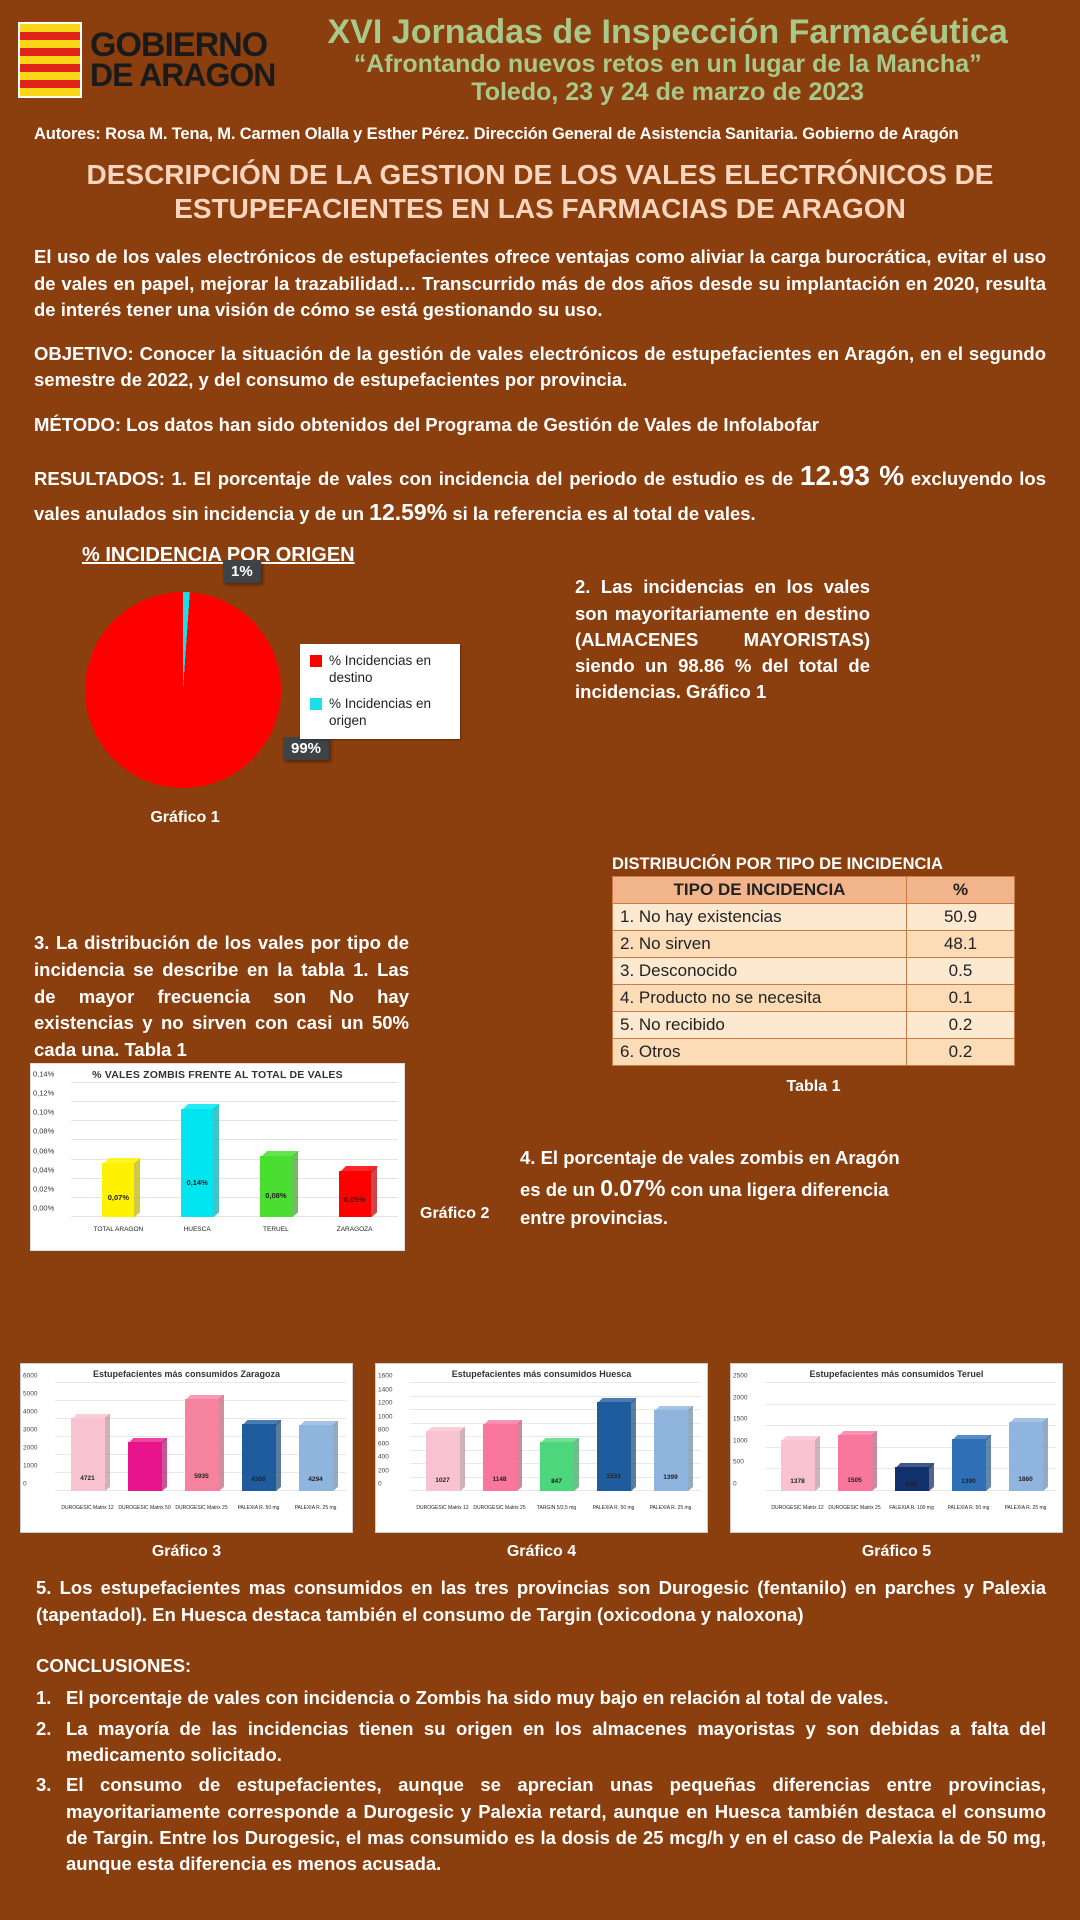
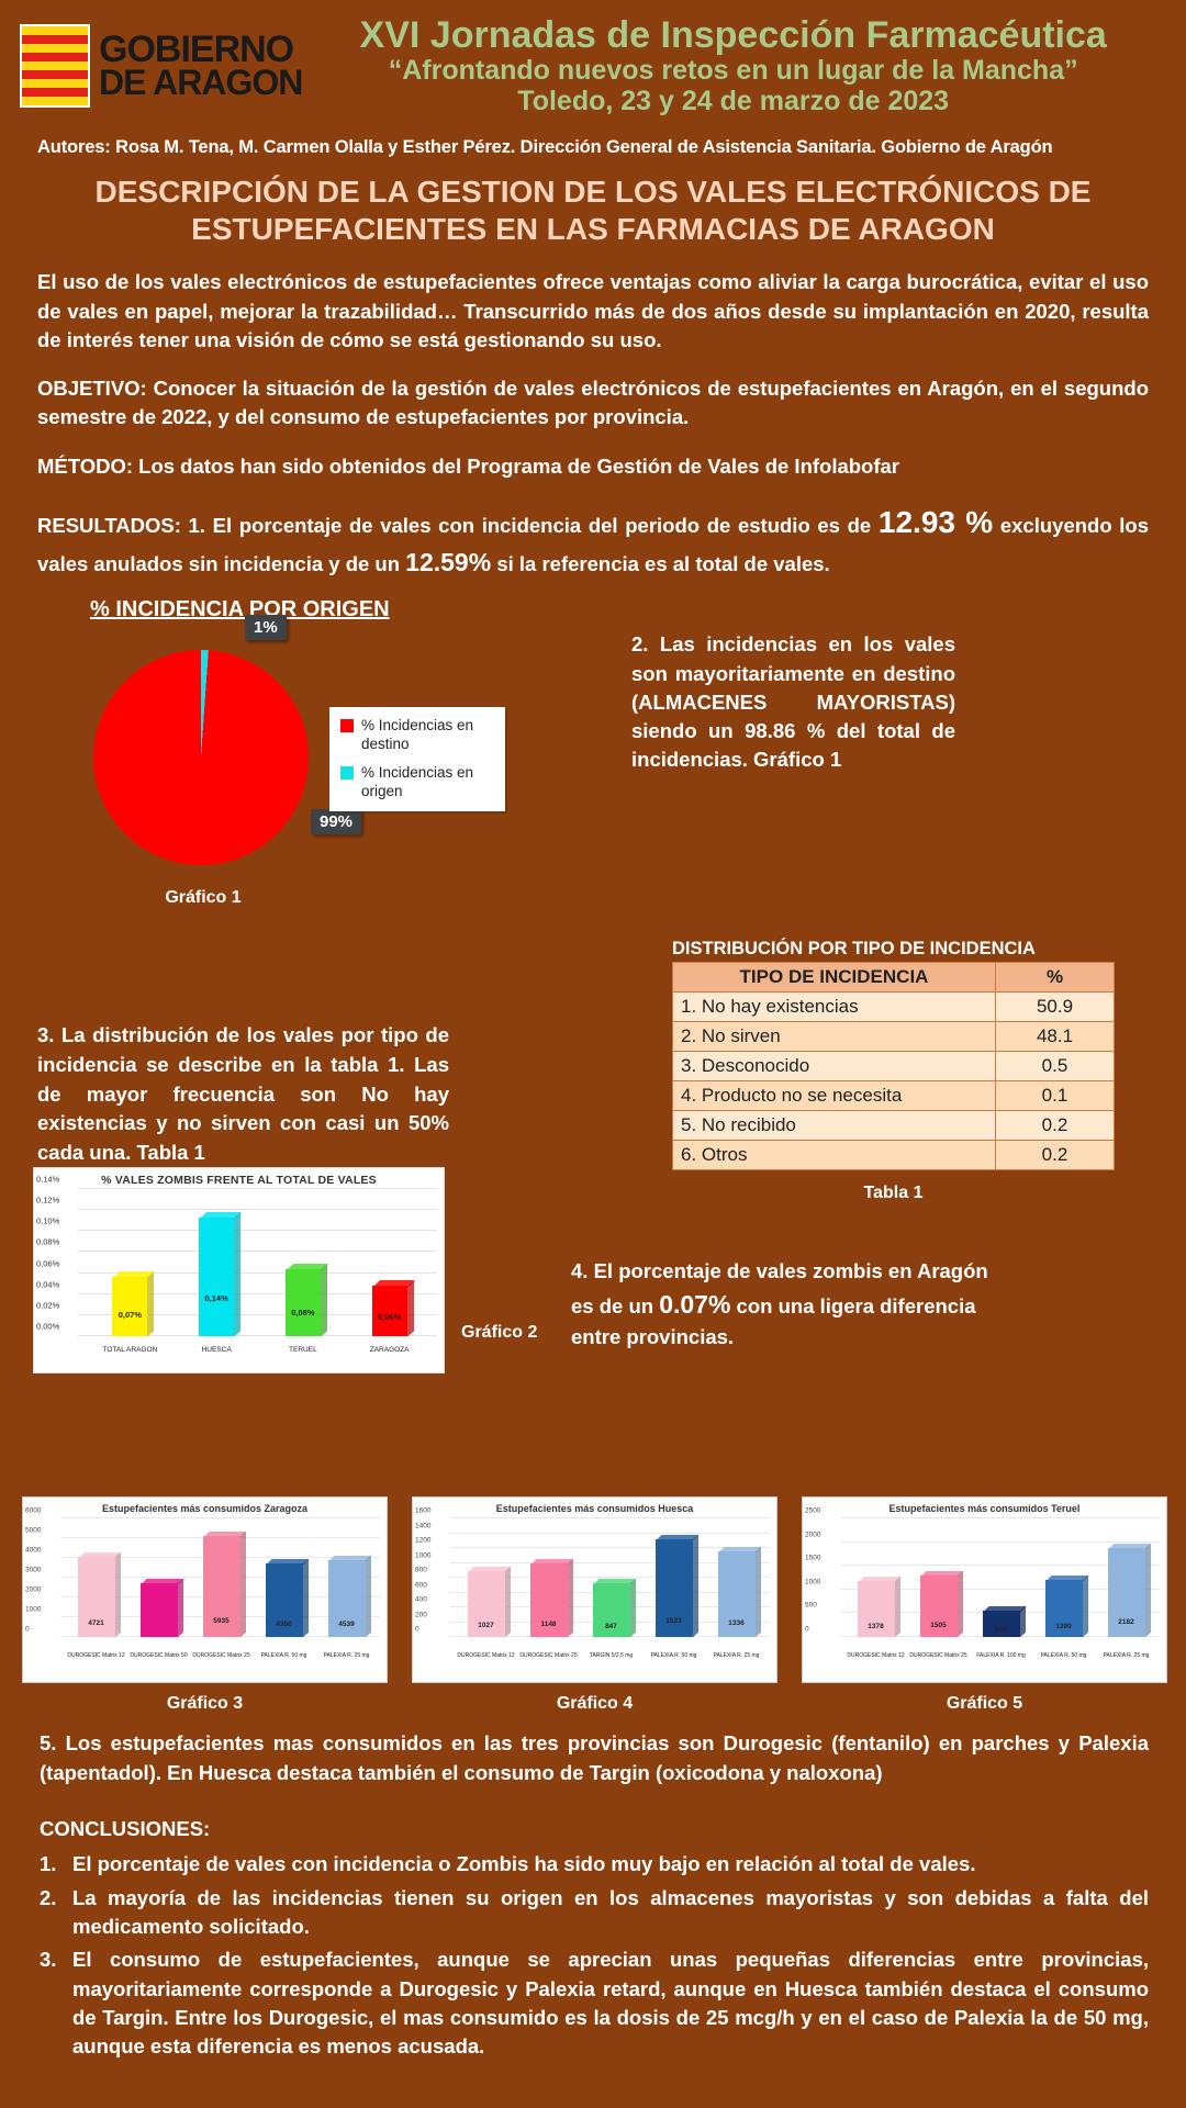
Estupefacientes más consumidos Zaragoza/PALEXIA R. 25 mg: 4294 -> 4539
Estupefacientes más consumidos Huesca/PALEXIA R. 25 mg: 1399 -> 1336
Estupefacientes más consumidos Teruel/PALEXIA R. 25 mg: 1860 -> 2182
